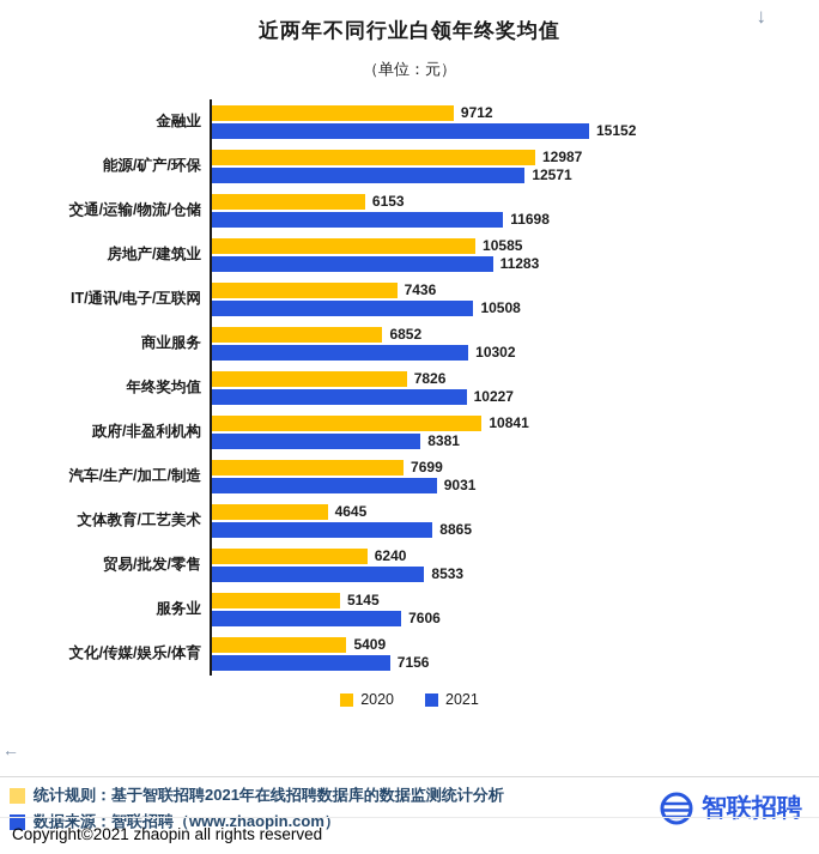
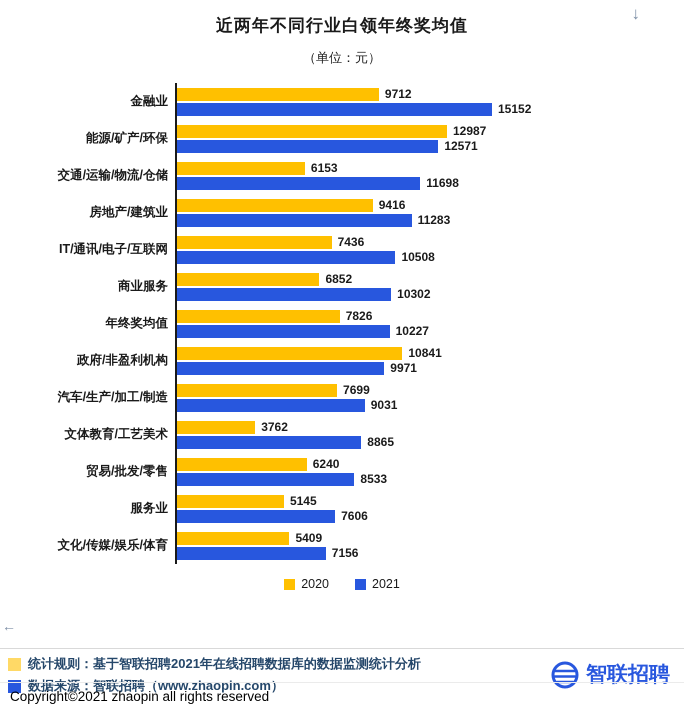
2020/房地产/建筑业: 10585 -> 9416
2021/政府/非盈利机构: 8381 -> 9971
2020/文体教育/工艺美术: 4645 -> 3762
